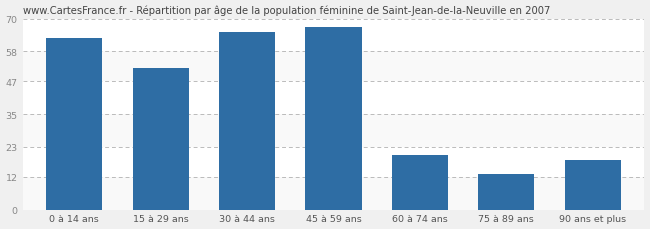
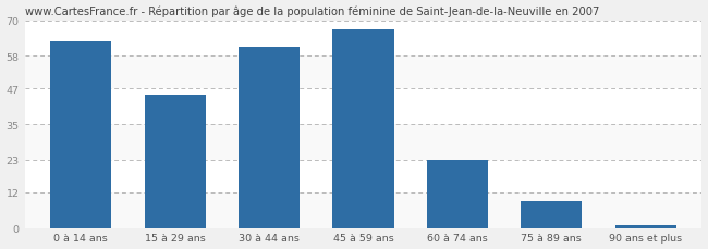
15 à 29 ans: 52 -> 45
30 à 44 ans: 65 -> 61
60 à 74 ans: 20 -> 23
75 à 89 ans: 13 -> 9
90 ans et plus: 18 -> 1
